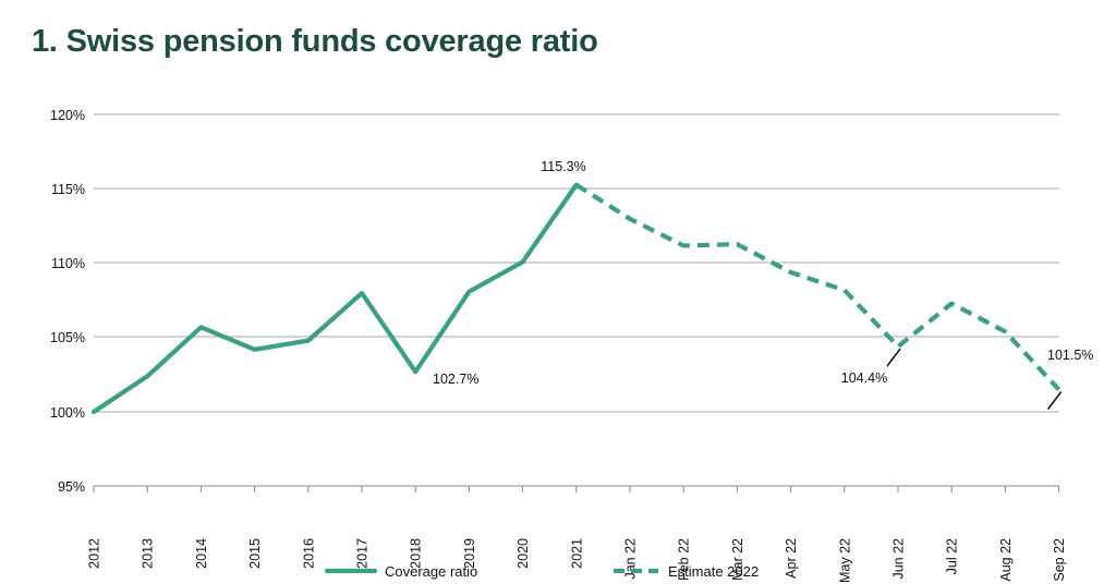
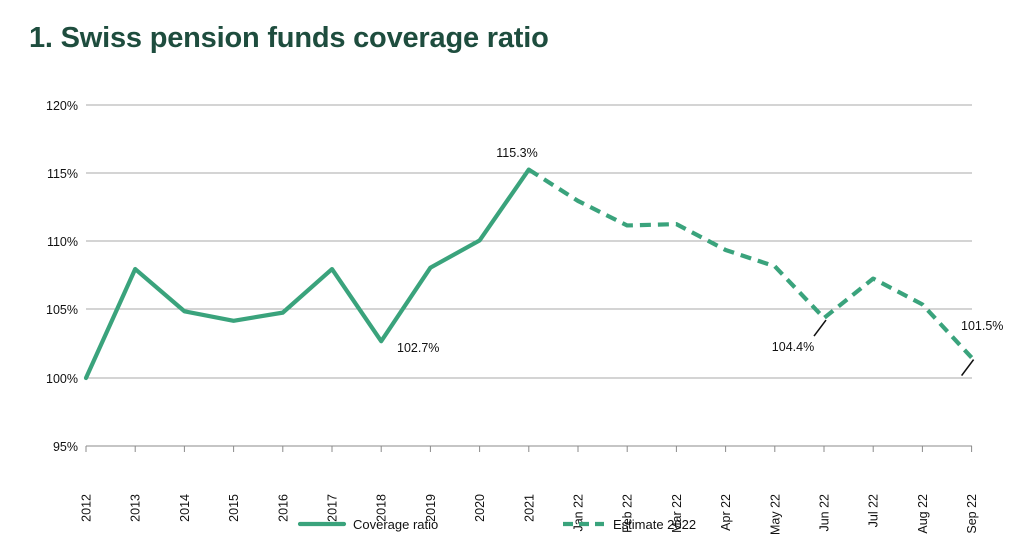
Coverage ratio/2013: 102.4% -> 108.0%
Coverage ratio/2014: 105.7% -> 104.9%
